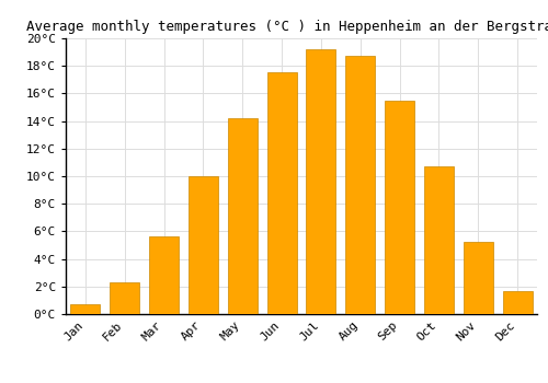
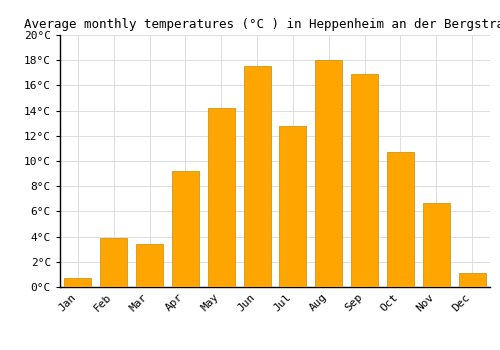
Feb: 2.3°C -> 3.9°C
Mar: 5.6°C -> 3.4°C
Apr: 10.0°C -> 9.2°C
Jul: 19.2°C -> 12.8°C
Aug: 18.7°C -> 18.0°C
Sep: 15.5°C -> 16.9°C
Nov: 5.2°C -> 6.7°C
Dec: 1.7°C -> 1.1°C
